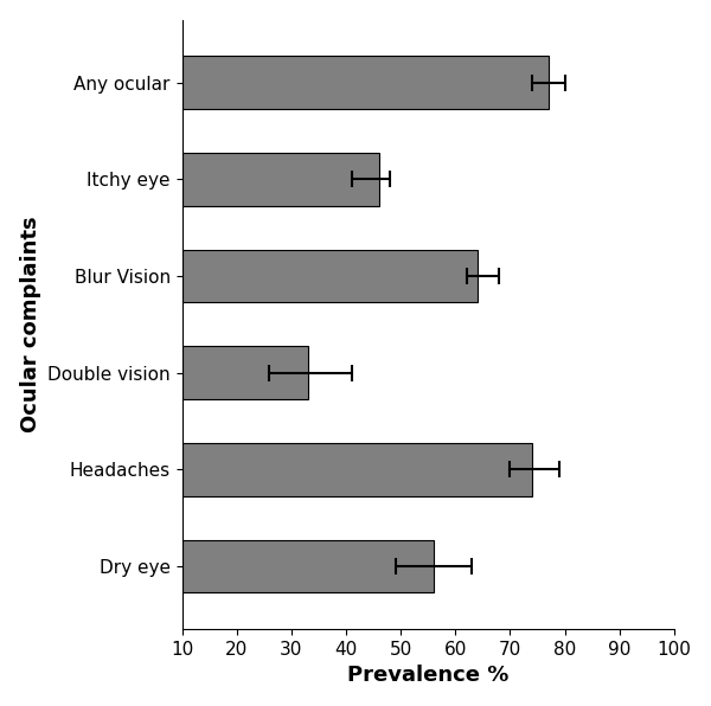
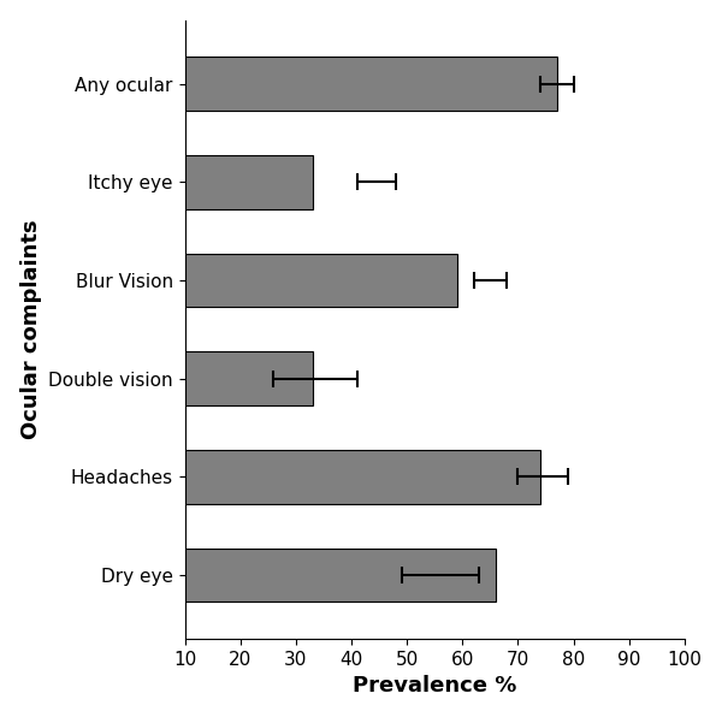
Itchy eye: 46 -> 33
Blur Vision: 64 -> 59
Dry eye: 56 -> 66
